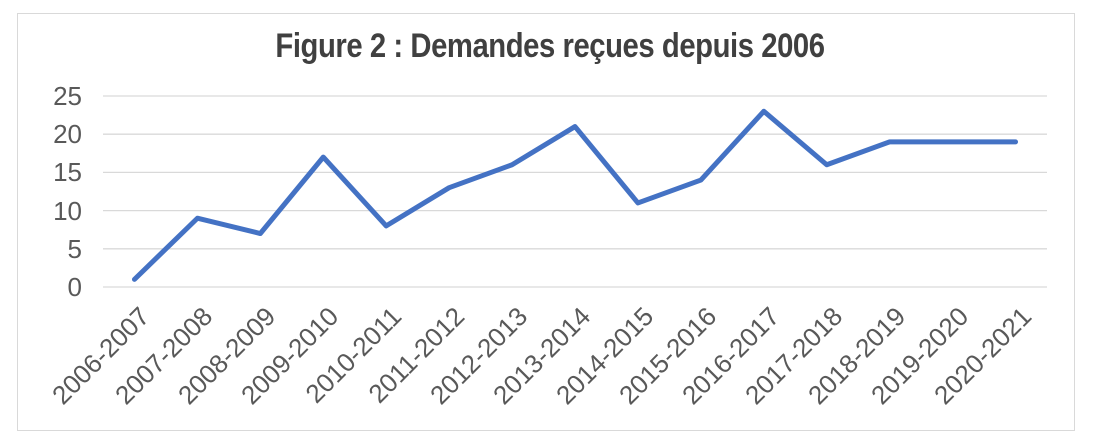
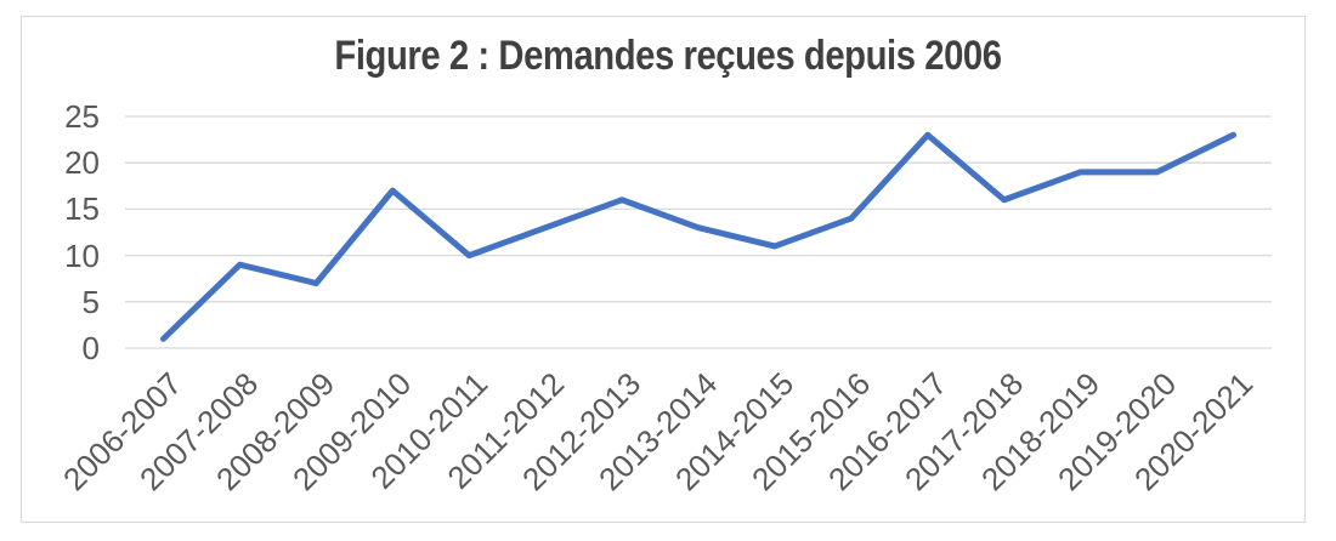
2010-2011: 8 -> 10
2013-2014: 21 -> 13
2020-2021: 19 -> 23
